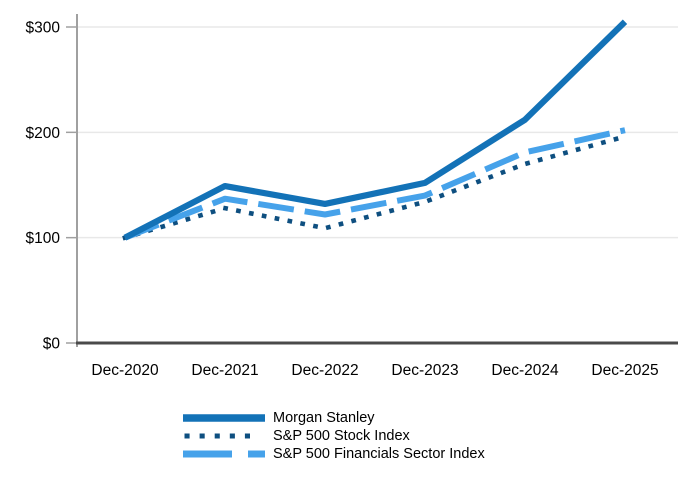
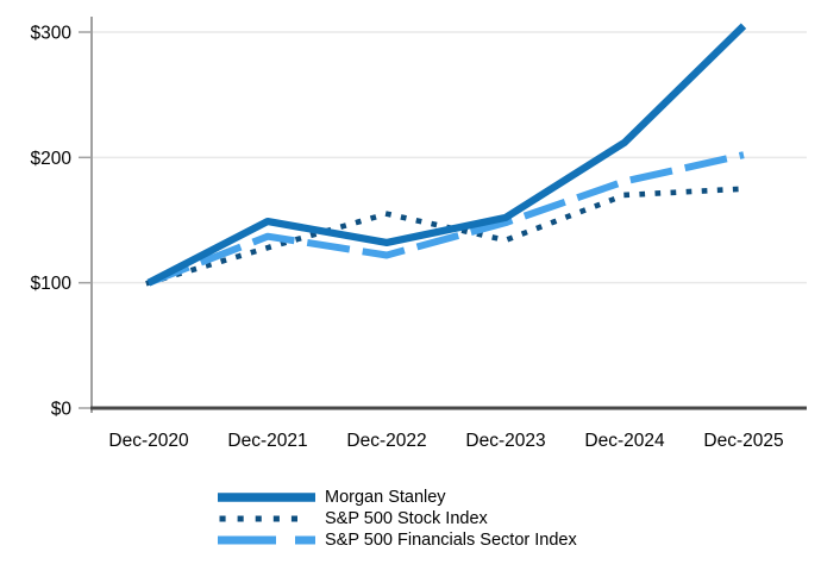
S&P 500 Stock Index/Dec-2022: $109 -> $155
S&P 500 Financials Sector Index/Dec-2023: $140 -> $148
S&P 500 Stock Index/Dec-2025: $196 -> $175
